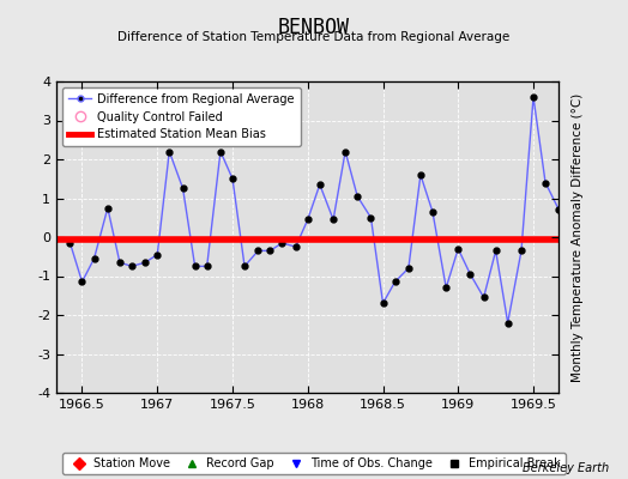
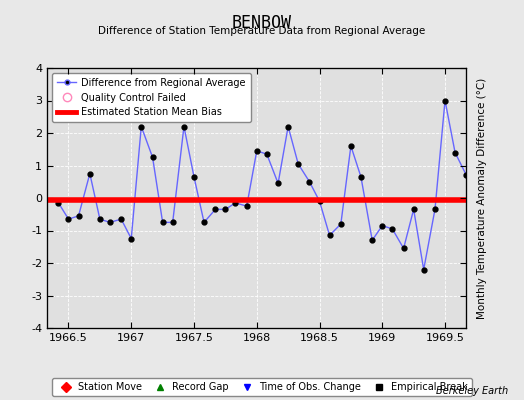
1966.5: -1.15 -> -0.65
1967: -0.45 -> -1.25
1967.5: 1.50 -> 0.65
1968: 0.45 -> 1.45
1968.5: -1.70 -> -0.10
1969: -0.30 -> -0.85
1969.5: 3.60 -> 3.00
